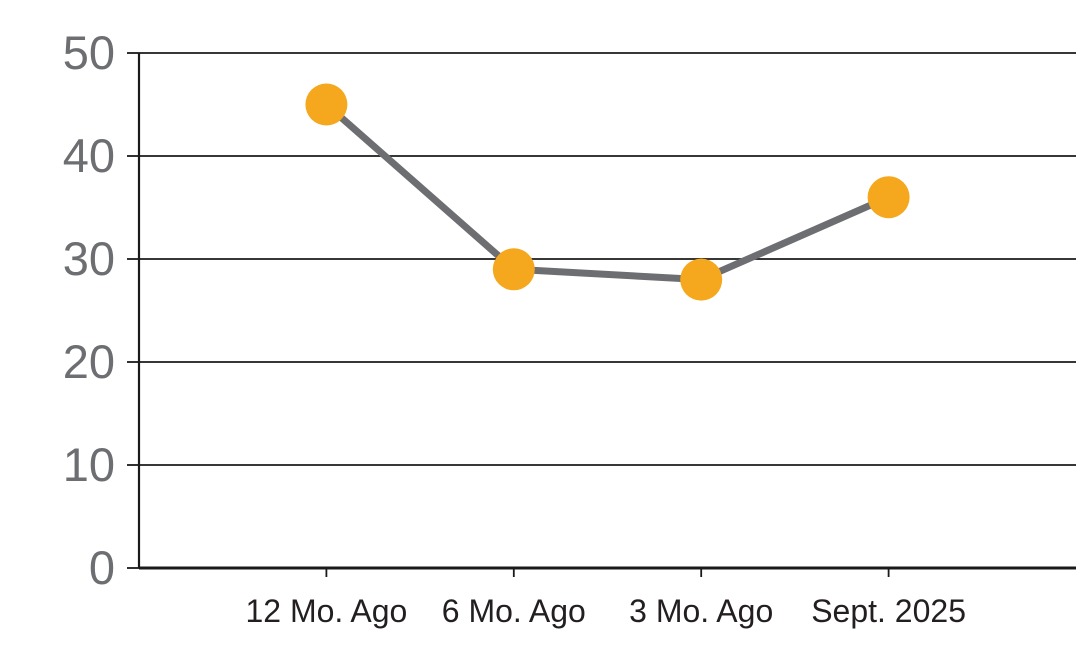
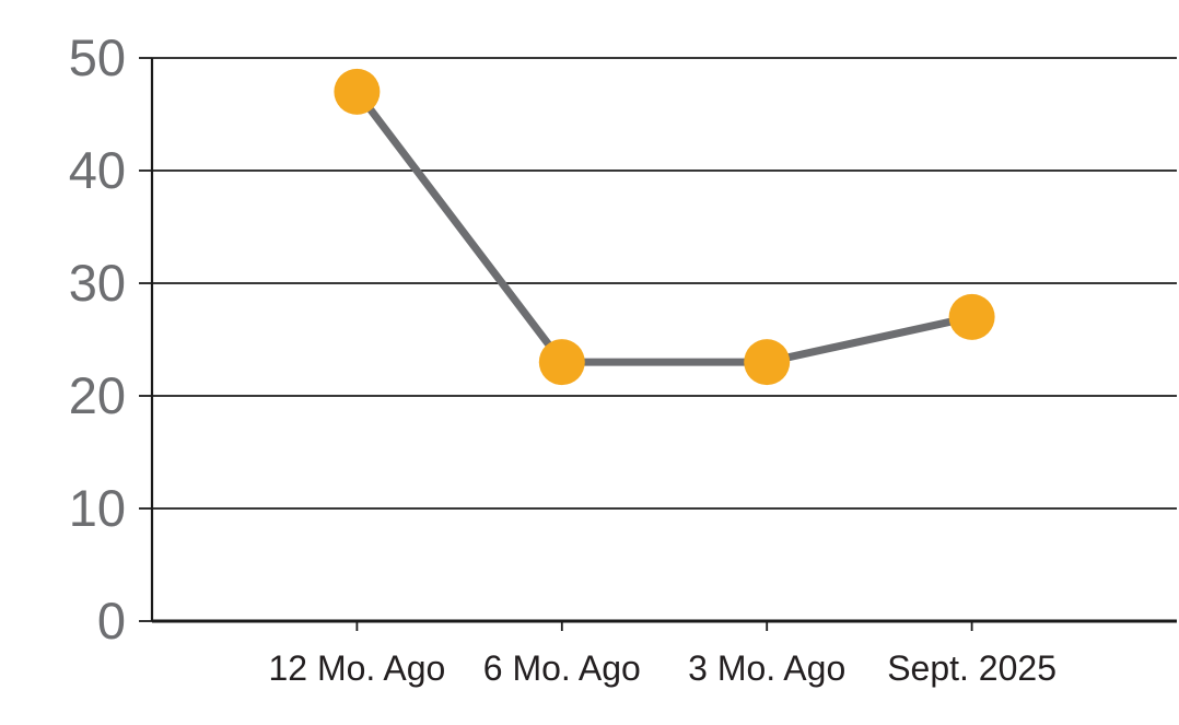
12 Mo. Ago: 45 -> 47
6 Mo. Ago: 29 -> 23
3 Mo. Ago: 28 -> 23
Sept. 2025: 36 -> 27
